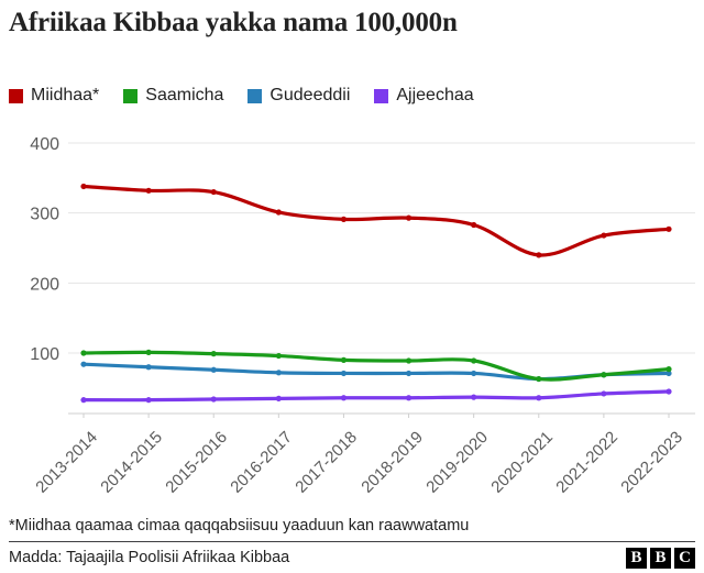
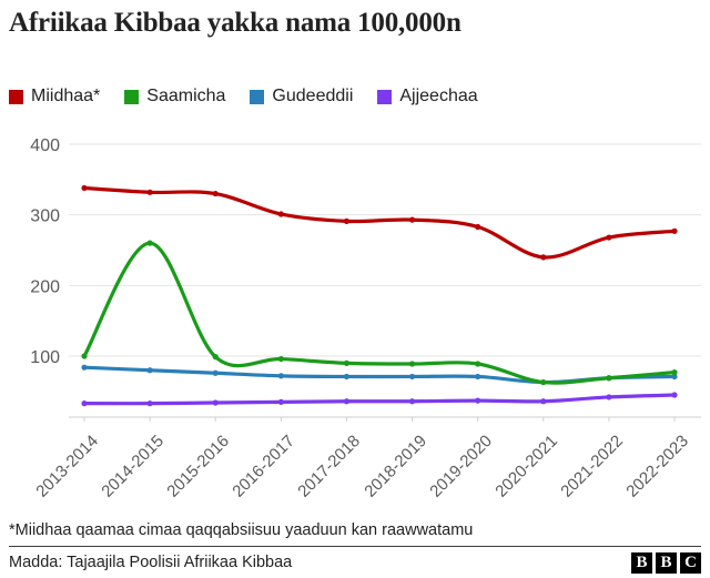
Saamicha/2014-2015: 100 -> 260
